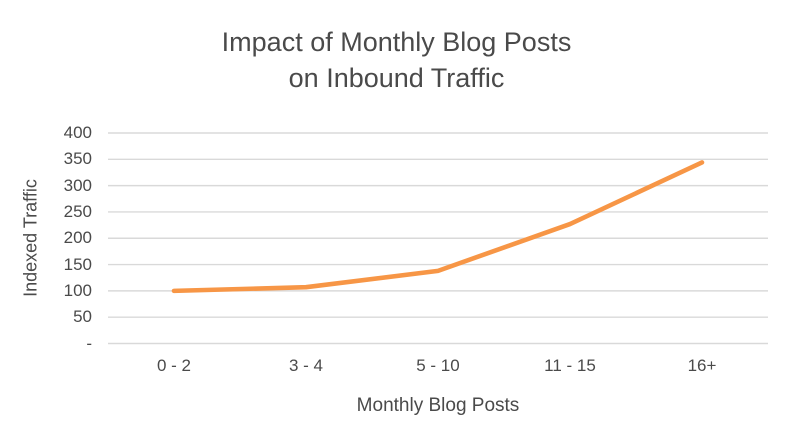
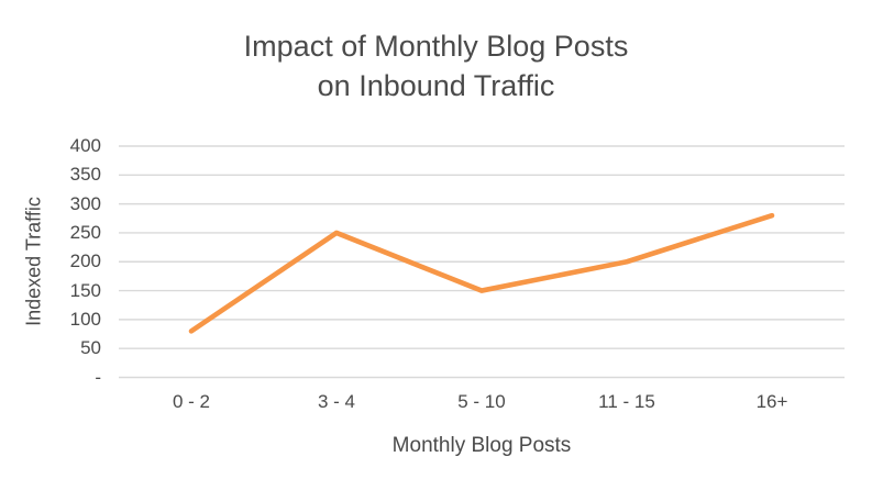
0 - 2: 100 -> 80
3 - 4: 110 -> 250
5 - 10: 140 -> 150
11 - 15: 230 -> 200
16+: 340 -> 280
